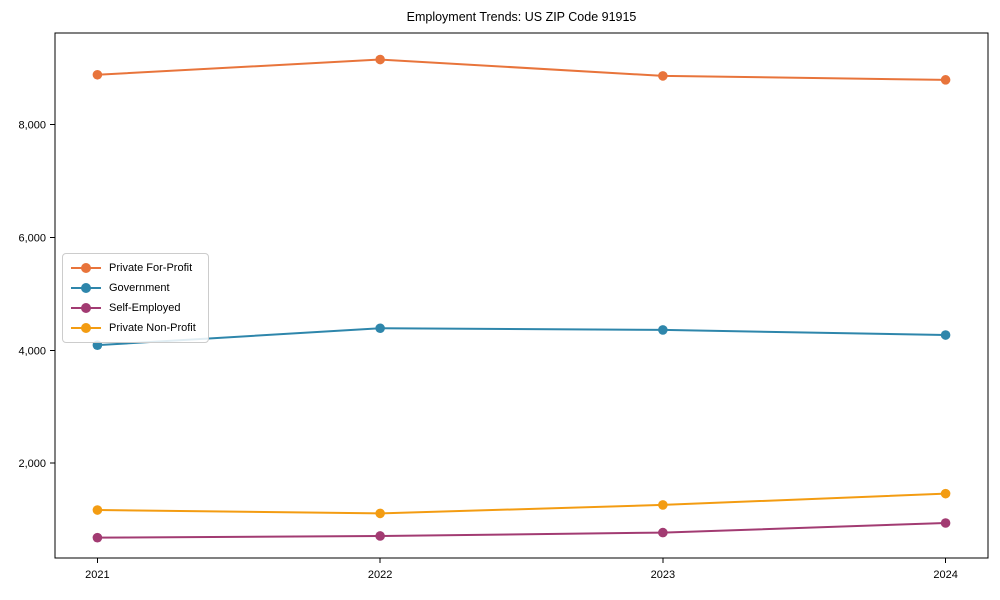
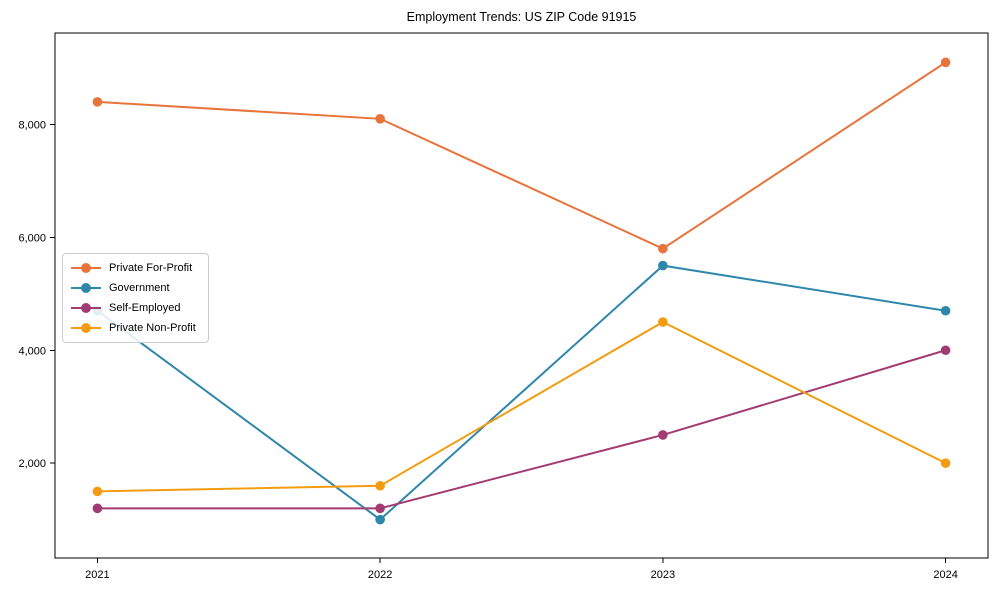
Private For-Profit/2021: 8900 -> 8400
Government/2021: 4100 -> 4700
Self-Employed/2021: 700 -> 1200
Private Non-Profit/2021: 1200 -> 1500
Private For-Profit/2022: 9200 -> 8100
Government/2022: 4400 -> 1000
Self-Employed/2022: 700 -> 1200
Private Non-Profit/2022: 1100 -> 1600
Private For-Profit/2023: 8900 -> 5800
Government/2023: 4400 -> 5500
Self-Employed/2023: 800 -> 2500
Private Non-Profit/2023: 1300 -> 4500
Private For-Profit/2024: 8800 -> 9100
Government/2024: 4300 -> 4700
Self-Employed/2024: 900 -> 4000
Private Non-Profit/2024: 1500 -> 2000
